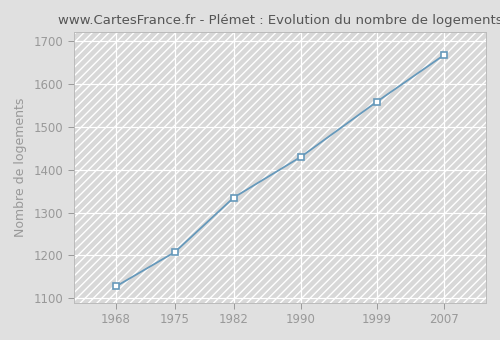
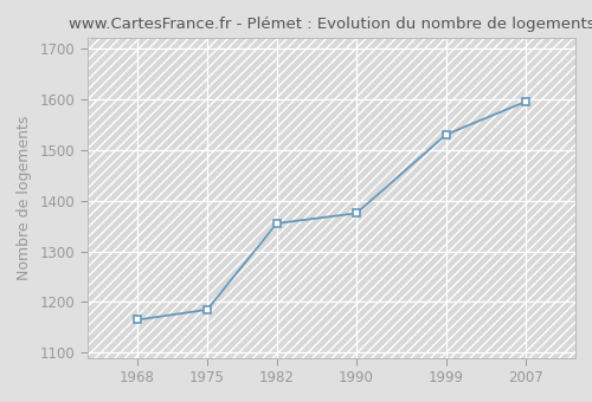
1968: 1128 -> 1165
1975: 1208 -> 1185
1982: 1335 -> 1355
1990: 1430 -> 1375
1999: 1558 -> 1530
2007: 1667 -> 1595
